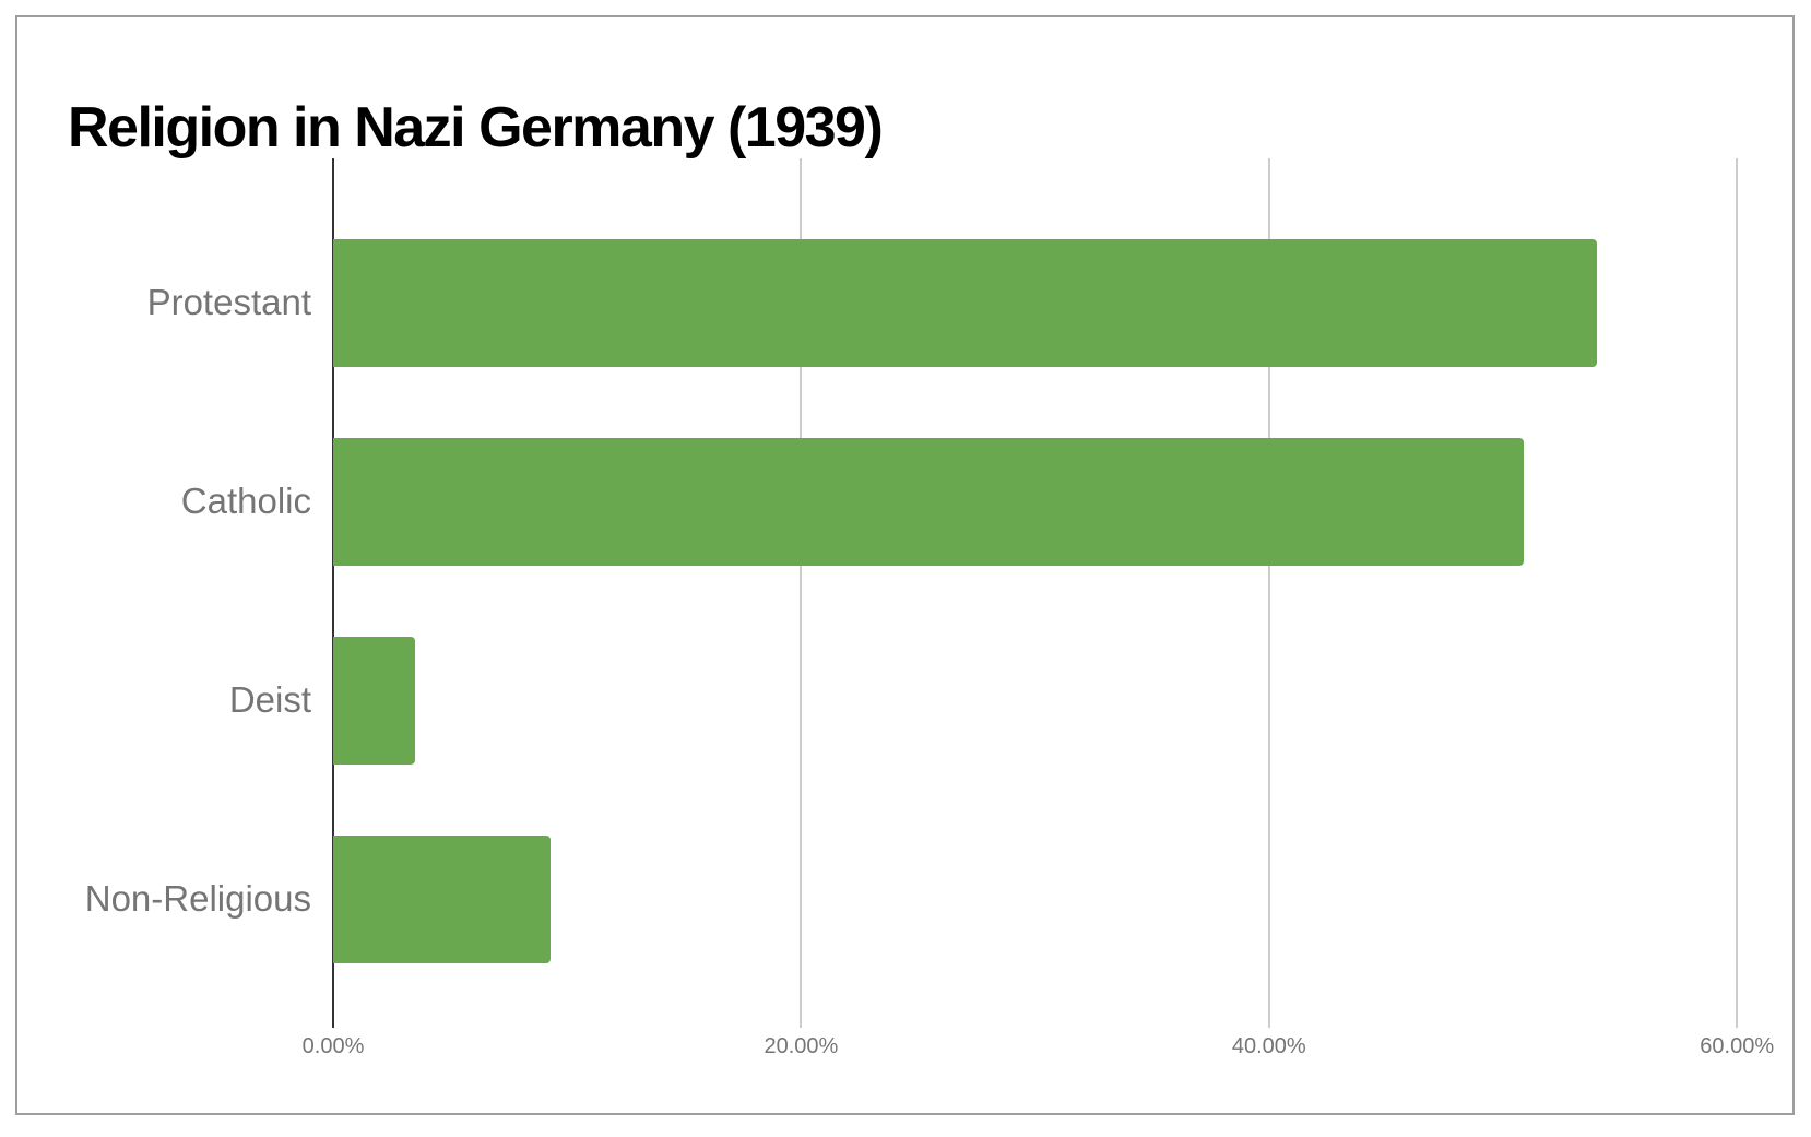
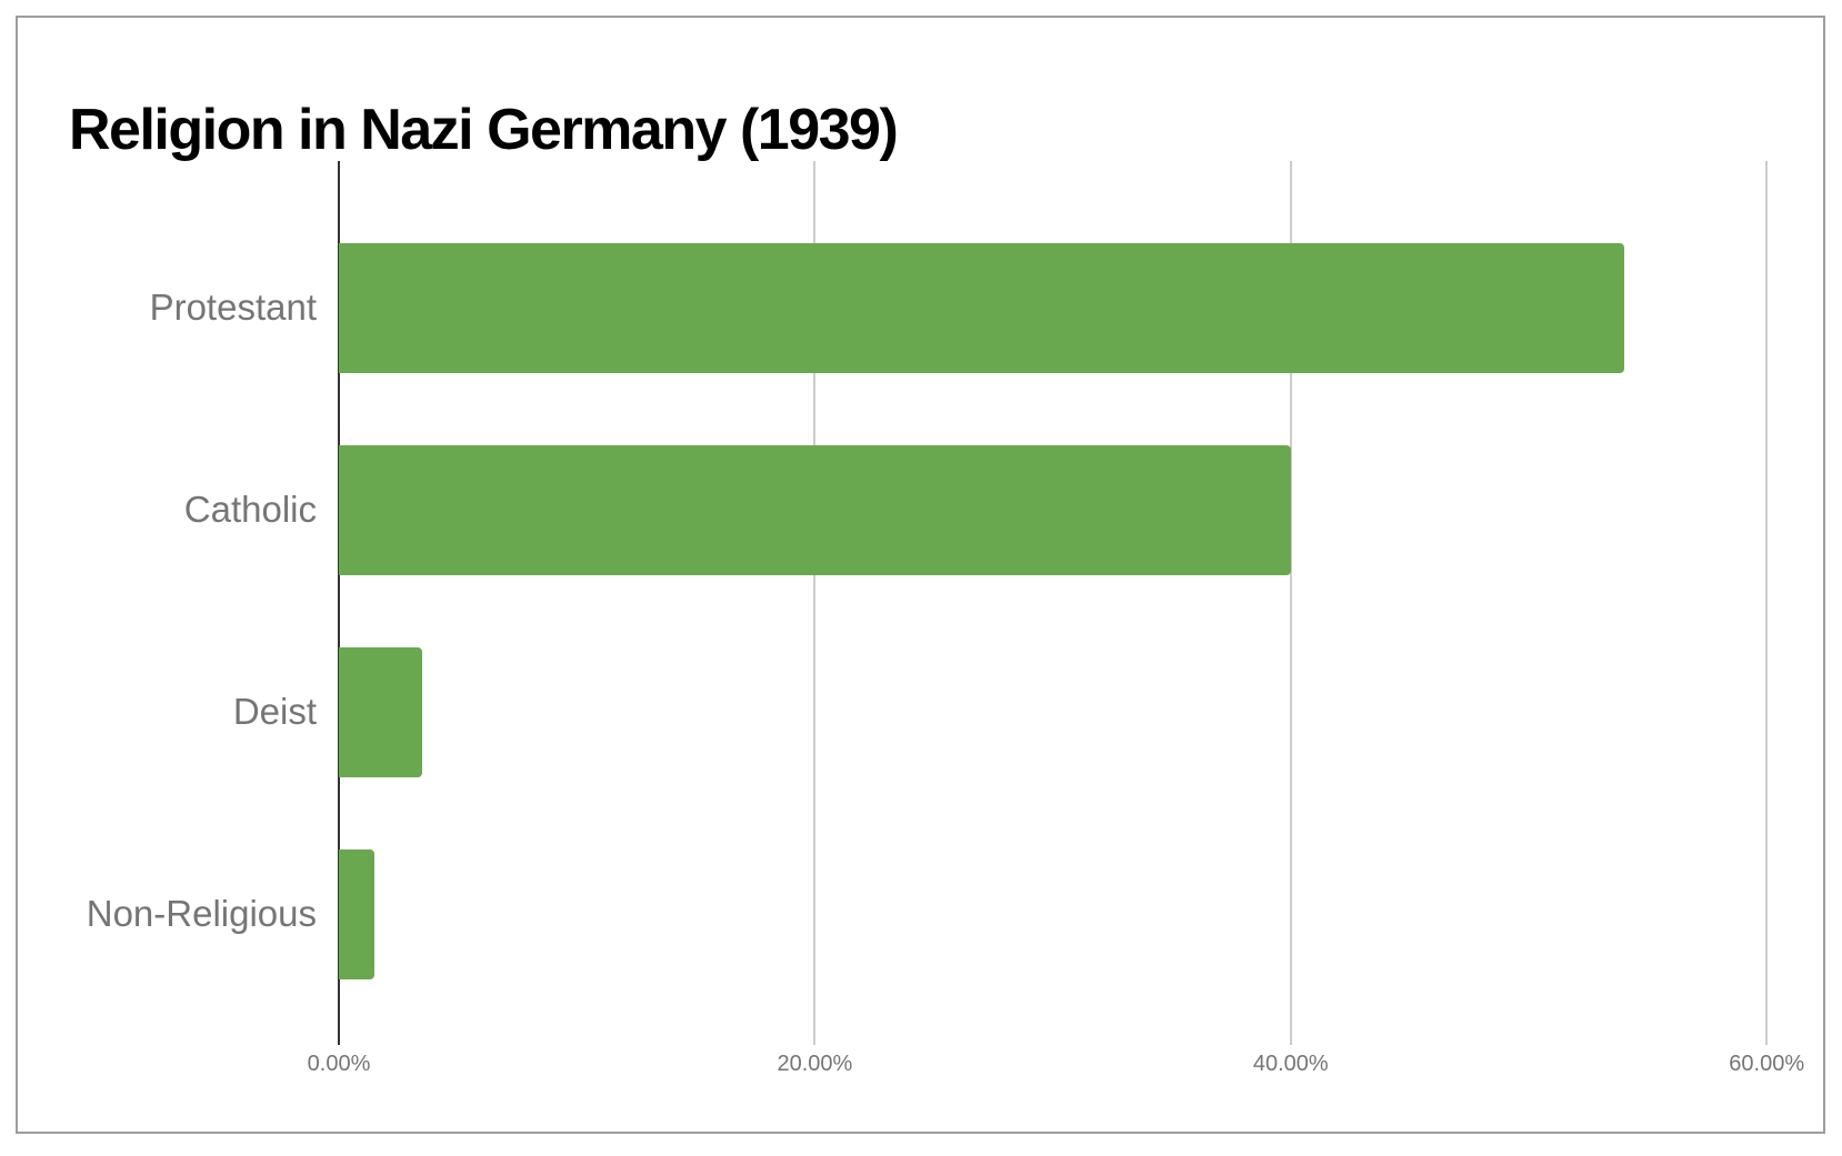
Catholic: 50.9% -> 40.0%
Non-Religious: 9.3% -> 1.5%
